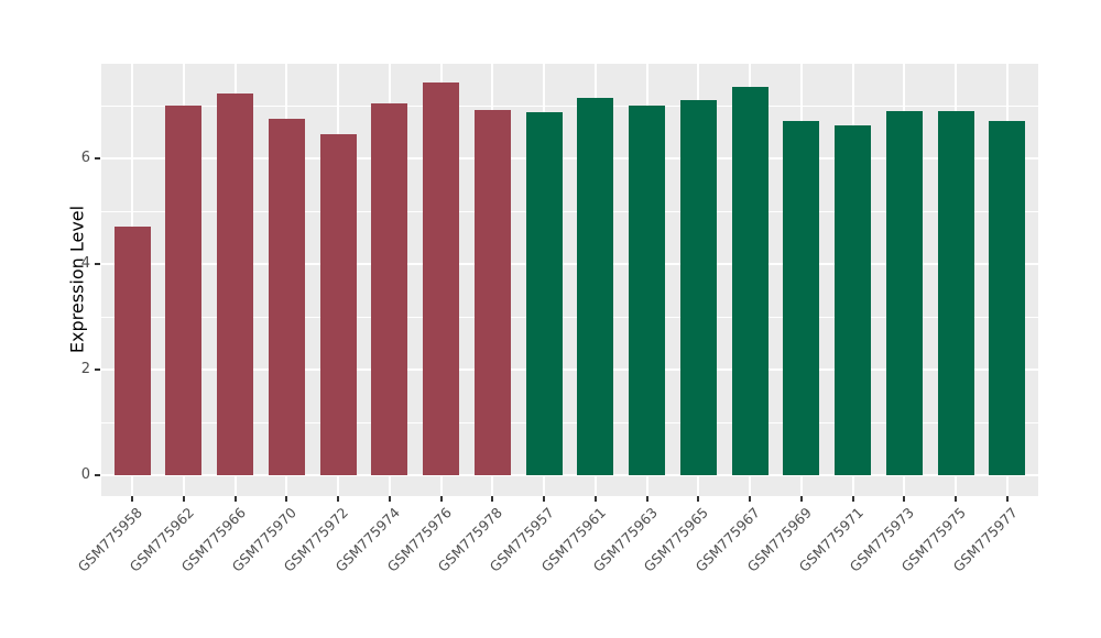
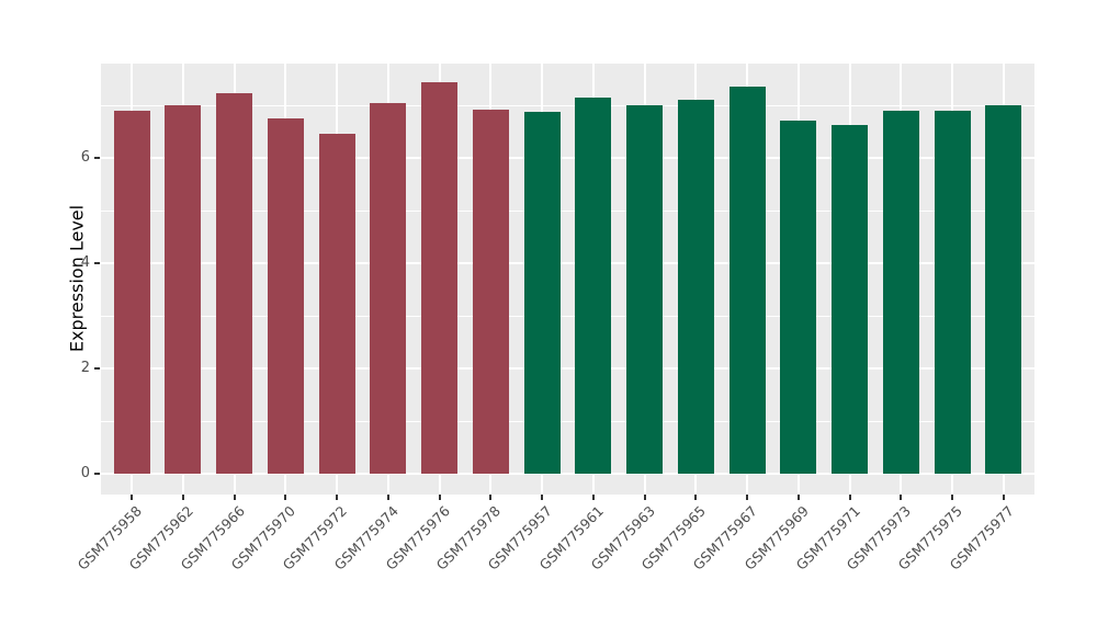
GSM775958: 4.7 -> 6.9
GSM775977: 6.7 -> 7.0
